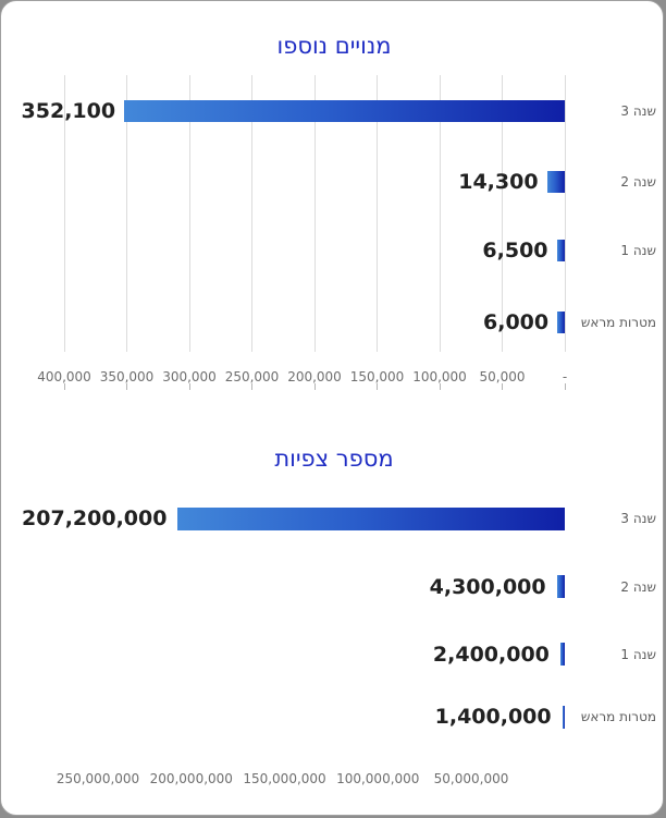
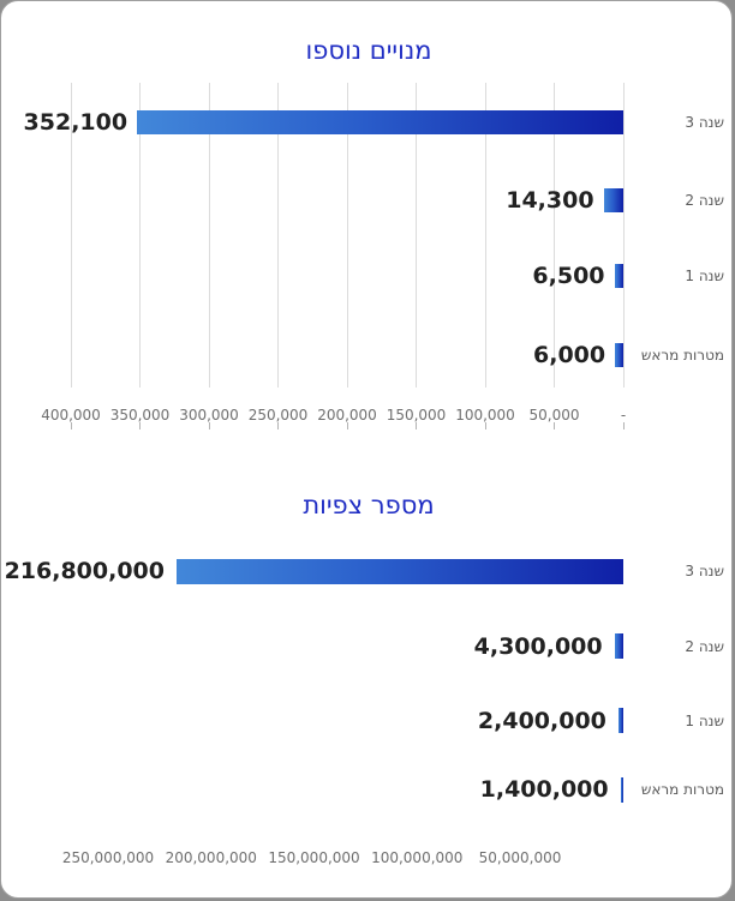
מספר צפיות/שנה 3: 207,200,000 -> 216,800,000
